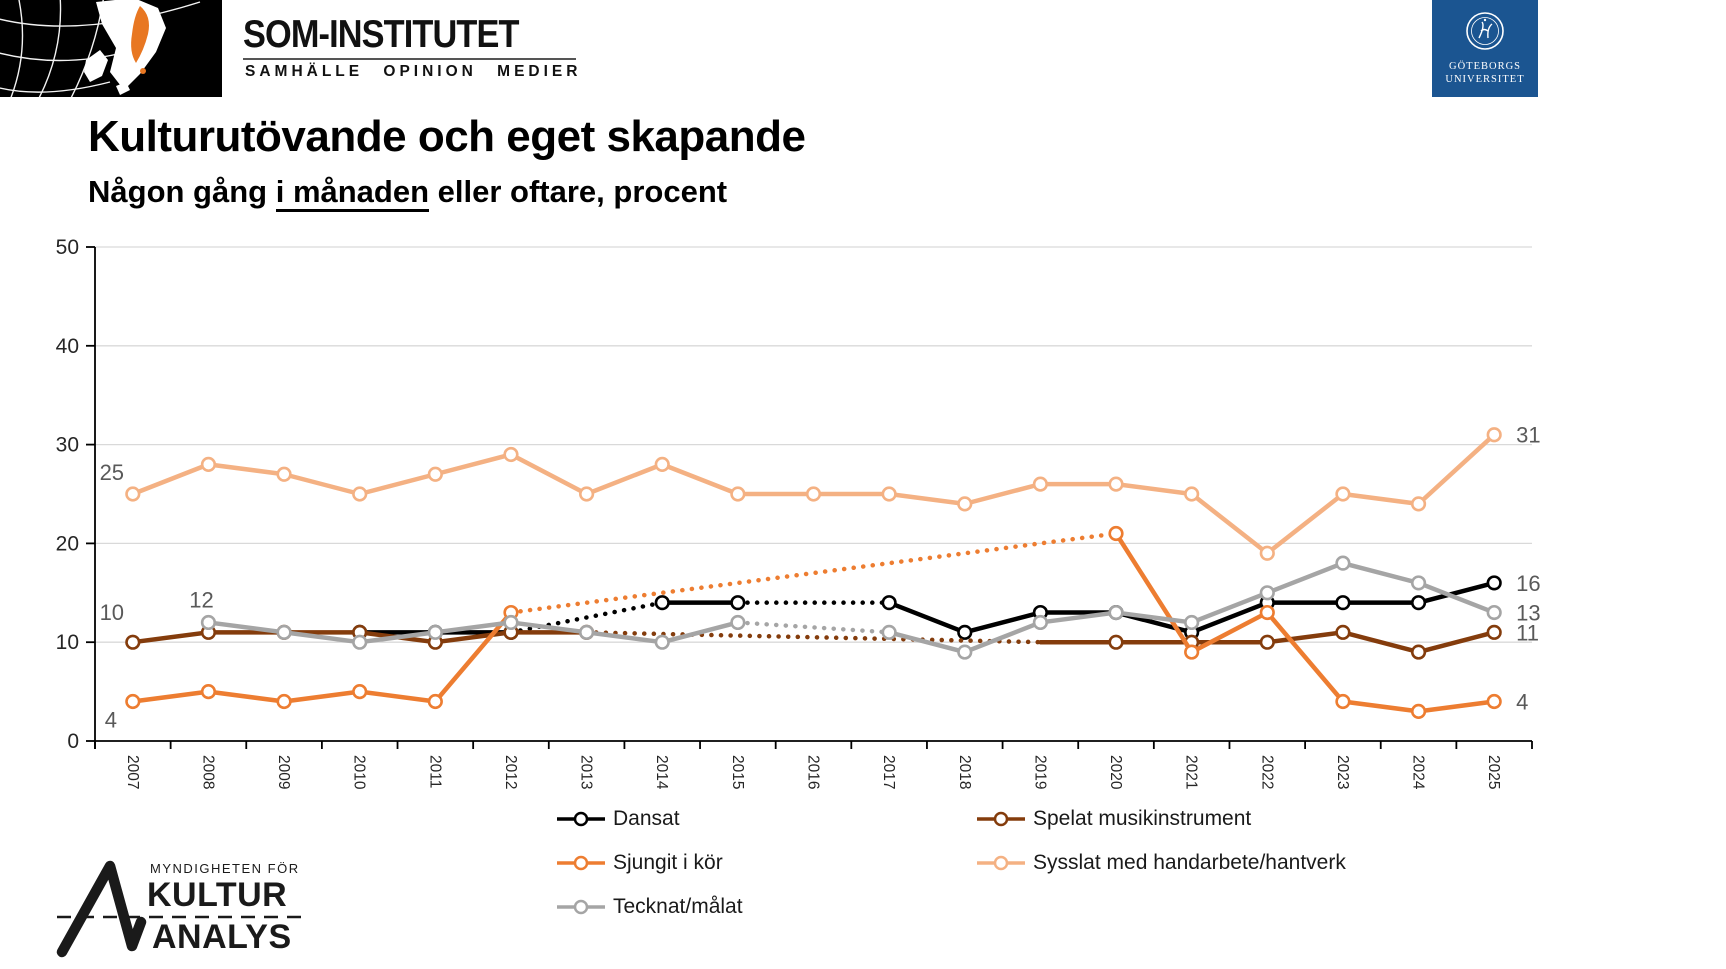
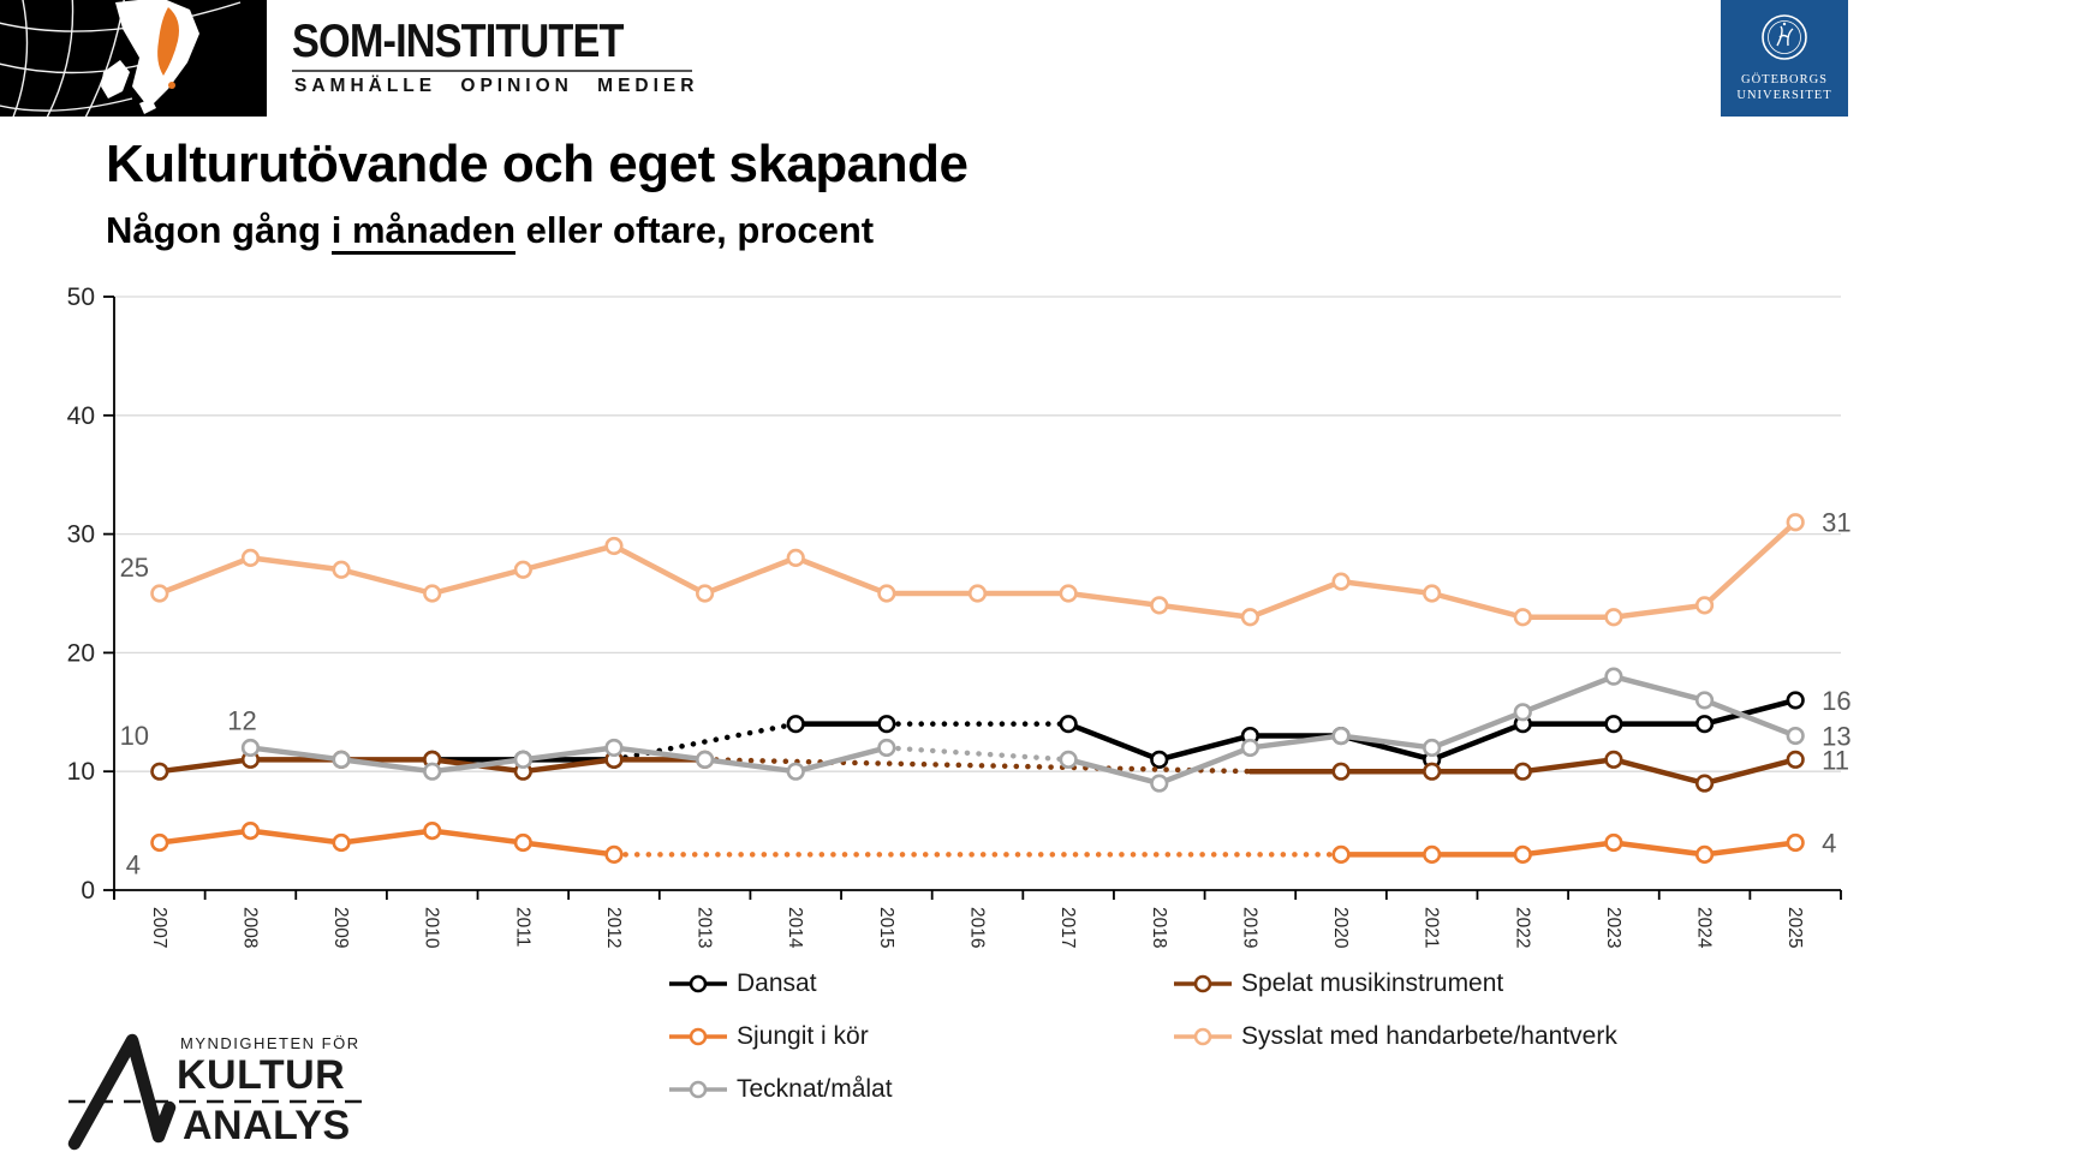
Sjungit i kör/2012: 13 -> 3
Sysslat med handarbete/hantverk/2019: 26 -> 23
Sjungit i kör/2020: 21 -> 3
Sjungit i kör/2021: 9 -> 3
Sjungit i kör/2022: 13 -> 3
Sysslat med handarbete/hantverk/2022: 19 -> 23
Sysslat med handarbete/hantverk/2023: 25 -> 23
